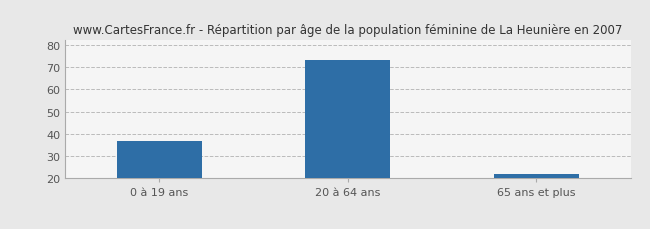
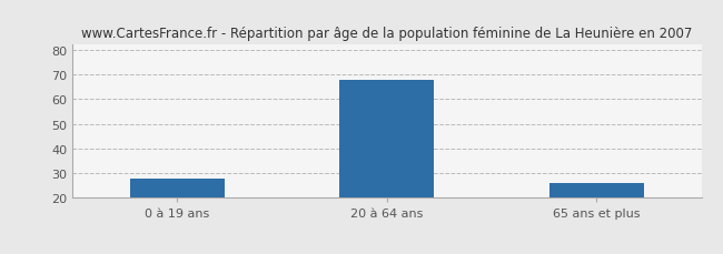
0 à 19 ans: 37 -> 28
20 à 64 ans: 73 -> 68
65 ans et plus: 22 -> 26
